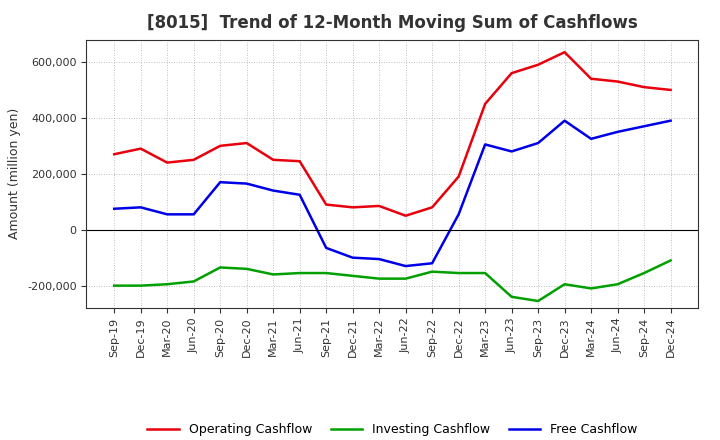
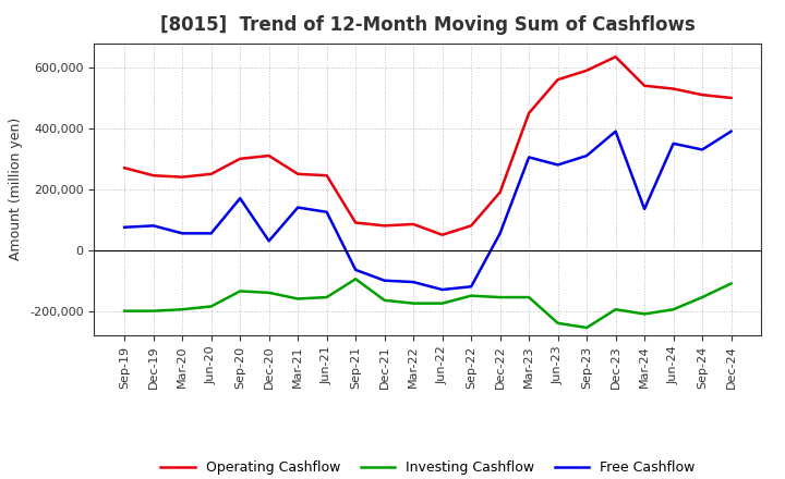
Operating Cashflow/Dec-19: 290,000 -> 245,000
Free Cashflow/Dec-20: 165,000 -> 30,000
Investing Cashflow/Sep-21: -155,000 -> -95,000
Free Cashflow/Mar-24: 325,000 -> 135,000
Free Cashflow/Sep-24: 370,000 -> 330,000
